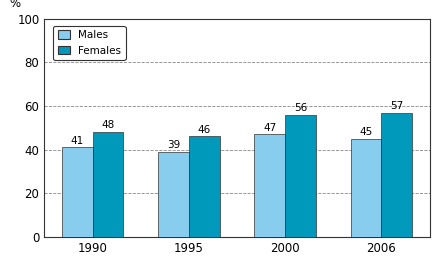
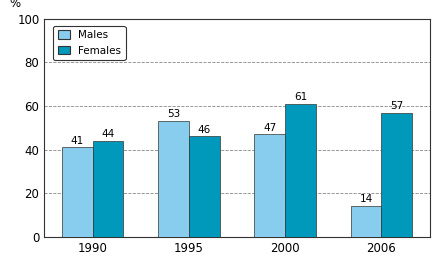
Females/1990: 48 -> 44
Males/1995: 39 -> 53
Females/2000: 56 -> 61
Males/2006: 45 -> 14
